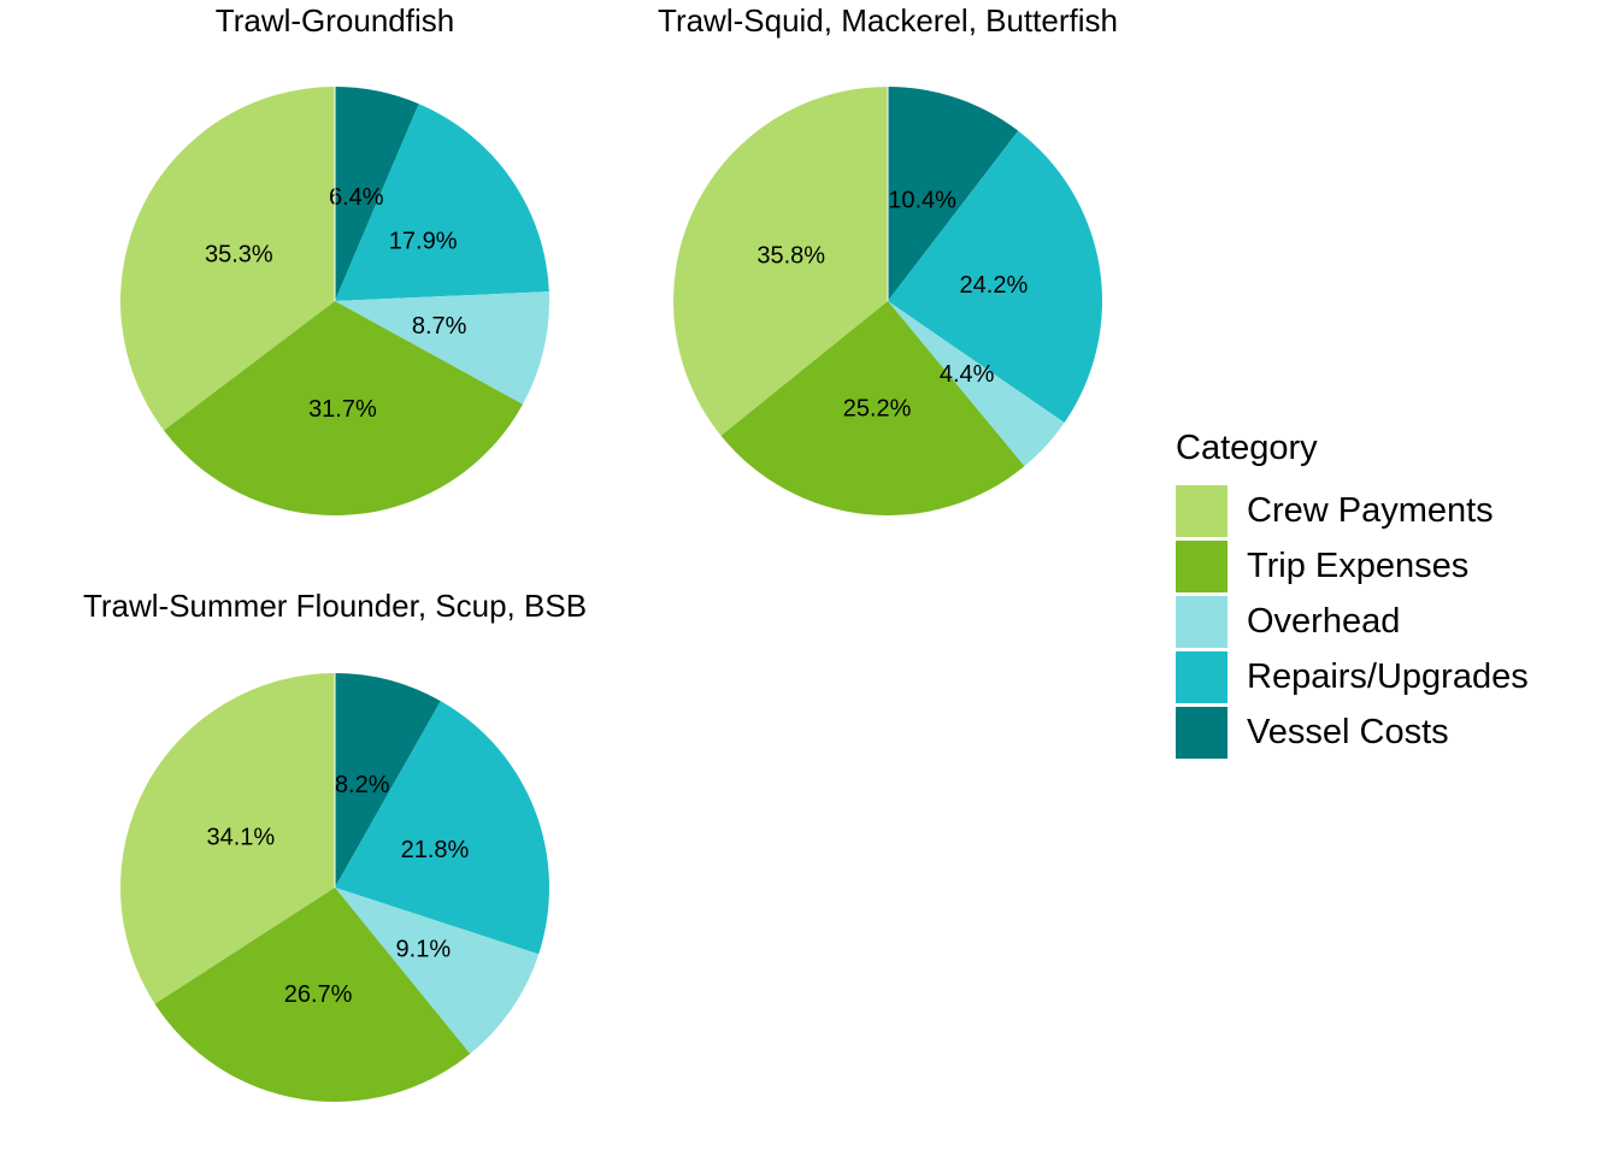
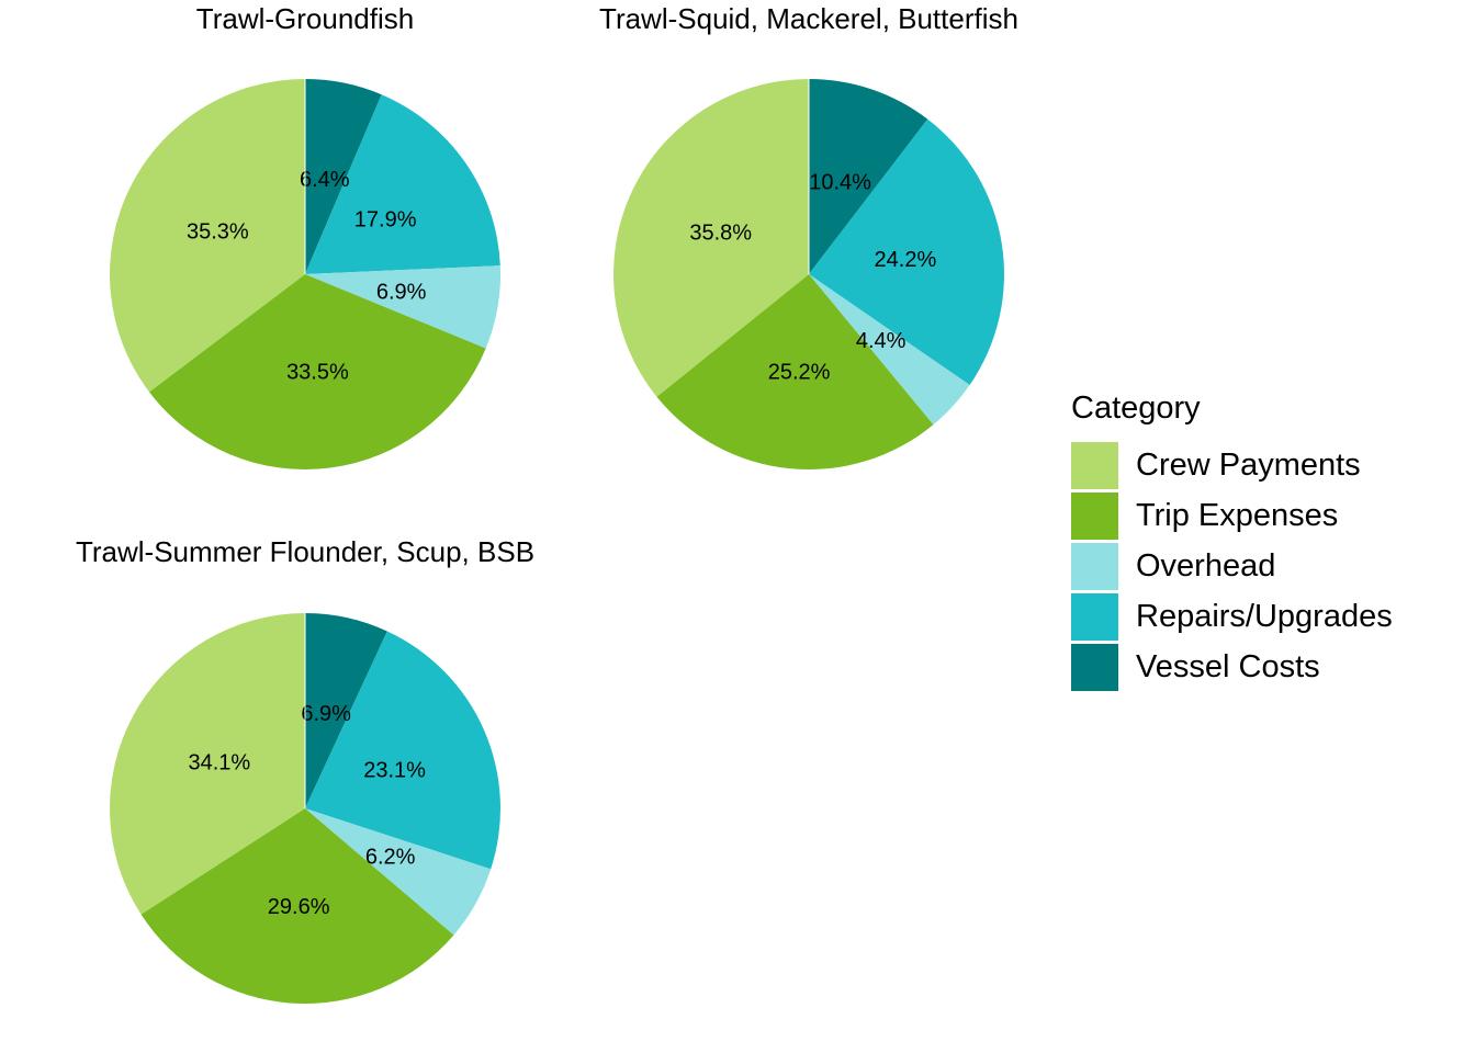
Trawl-Groundfish/Overhead: 8.7% -> 6.9%
Trawl-Groundfish/Trip Expenses: 31.7% -> 33.5%
Trawl-Summer Flounder, Scup, BSB/Vessel Costs: 8.2% -> 6.9%
Trawl-Summer Flounder, Scup, BSB/Repairs/Upgrades: 21.8% -> 23.1%
Trawl-Summer Flounder, Scup, BSB/Overhead: 9.1% -> 6.2%
Trawl-Summer Flounder, Scup, BSB/Trip Expenses: 26.7% -> 29.6%
